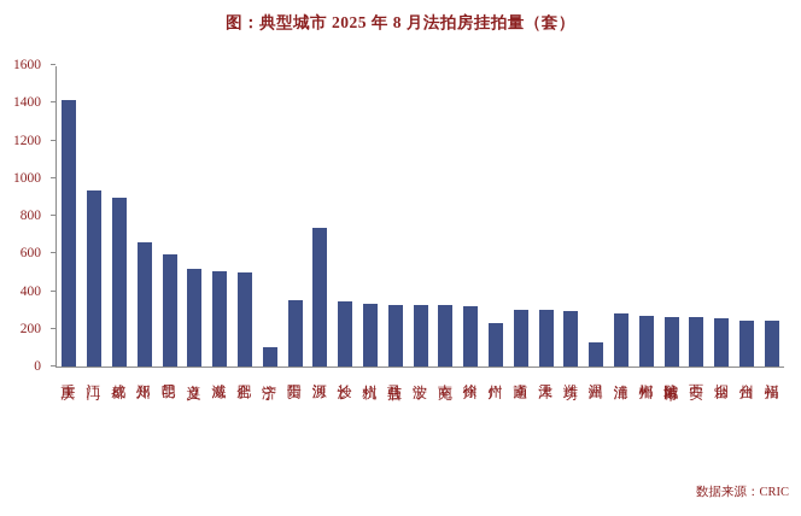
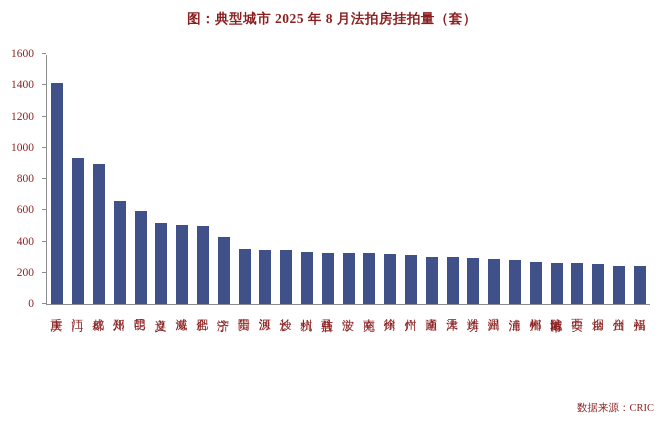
济宁: 100 -> 430
河源: 740 -> 350
广州: 230 -> 320
温州: 130 -> 290
